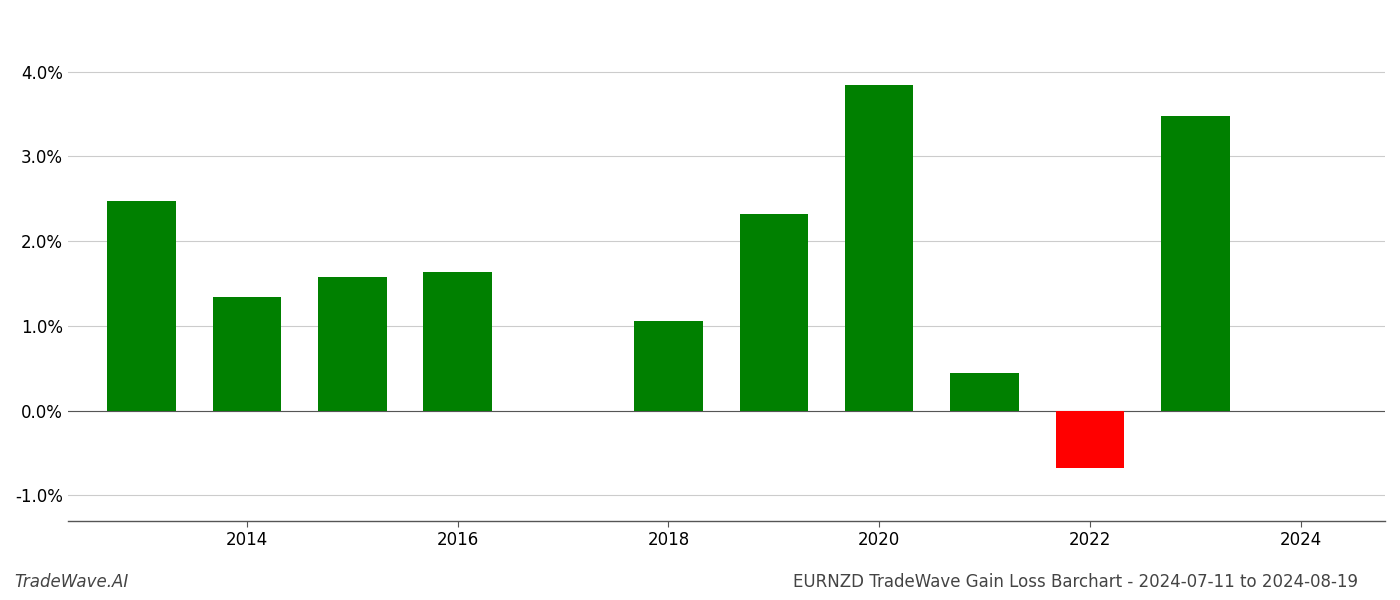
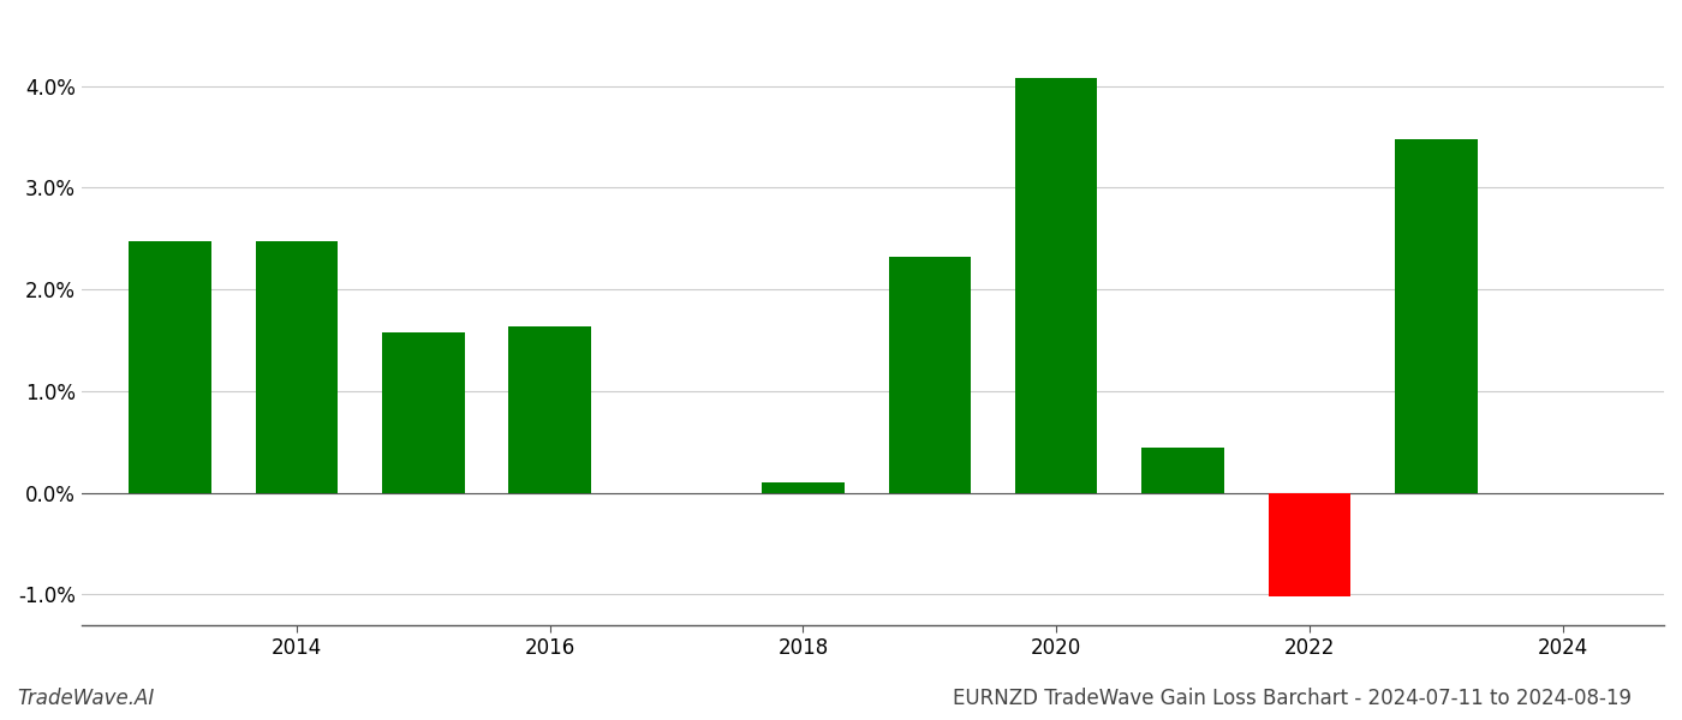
2014: 1.34% -> 2.48%
2018: 1.06% -> 0.10%
2020: 3.84% -> 4.08%
2022: -0.68% -> -1.02%
